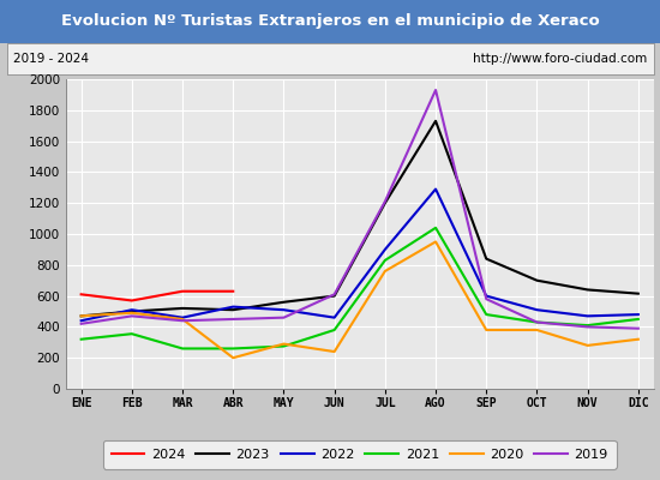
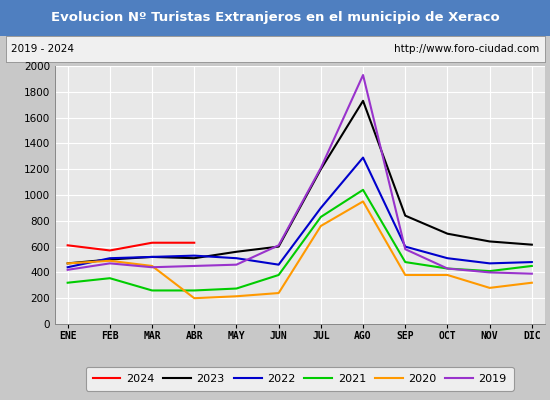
2022/MAR: 460 -> 520
2020/MAY: 290 -> 220
